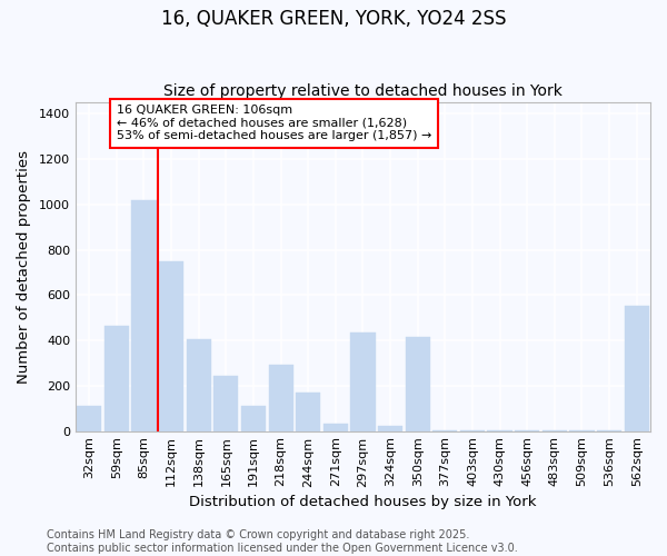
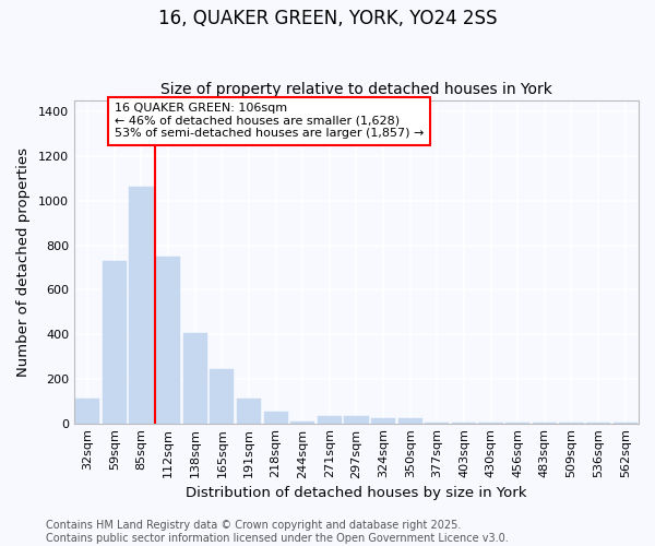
59sqm: 465 -> 730
85sqm: 1020 -> 1065
218sqm: 290 -> 50
244sqm: 170 -> 10
297sqm: 435 -> 30
350sqm: 415 -> 20
562sqm: 550 -> 1
